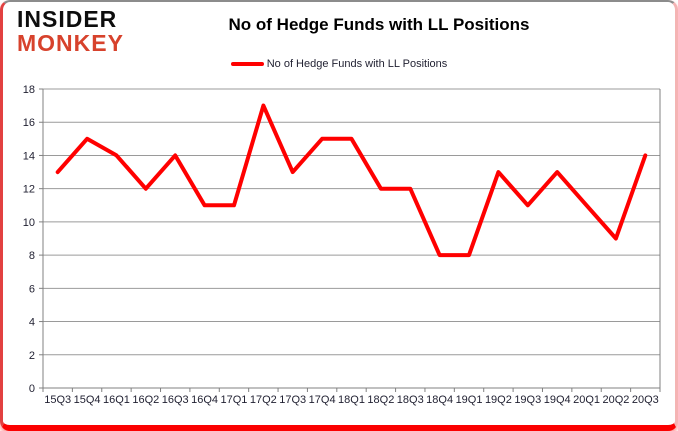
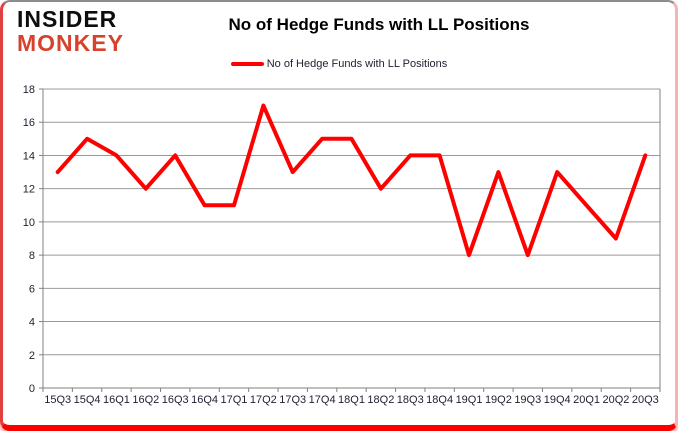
18Q3: 12 -> 14
18Q4: 8 -> 14
19Q3: 11 -> 8
